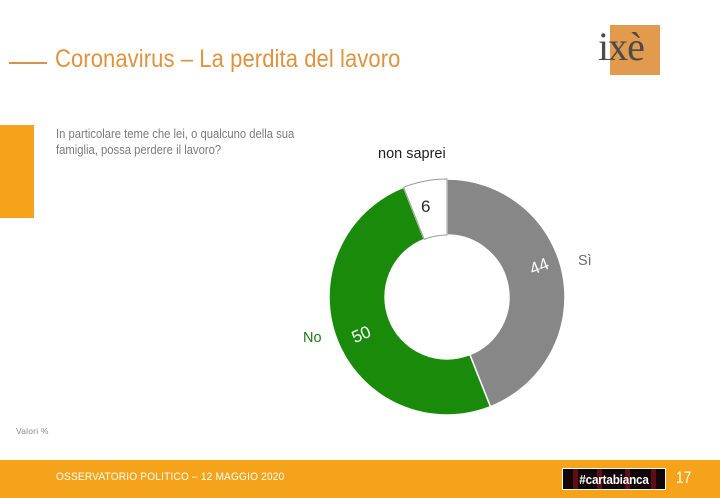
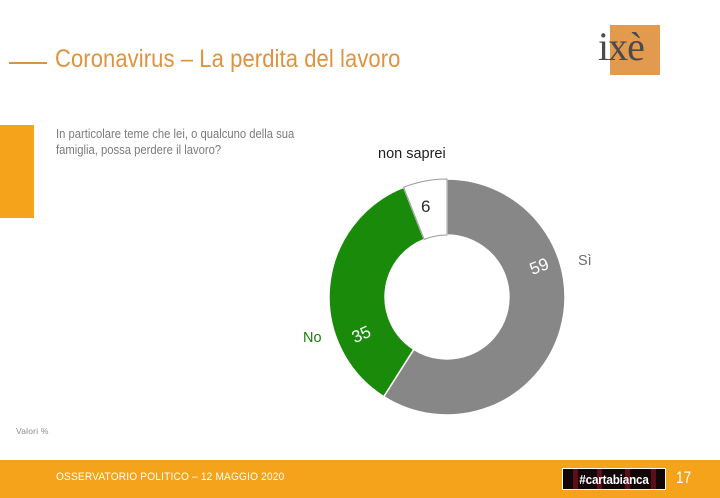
Sì: 44 -> 59
No: 50 -> 35
